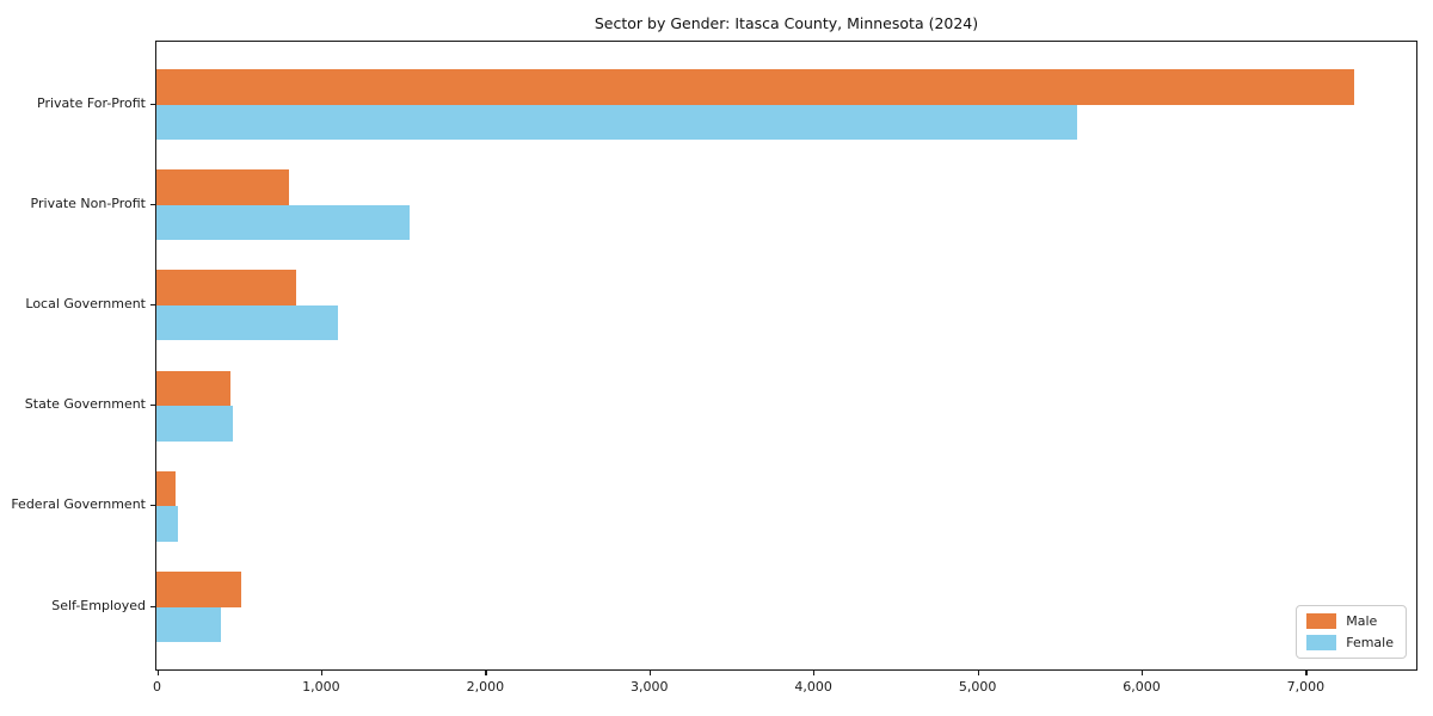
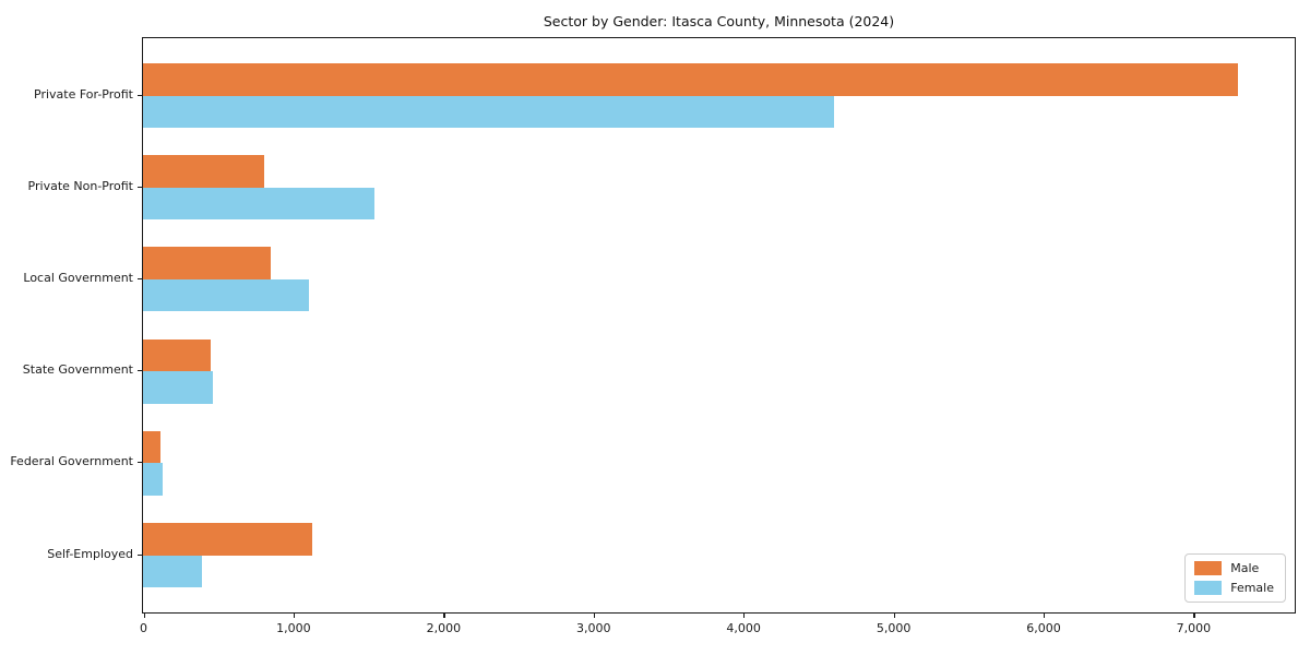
Female/Private For-Profit: 5610 -> 4610
Male/Self-Employed: 520 -> 1130
